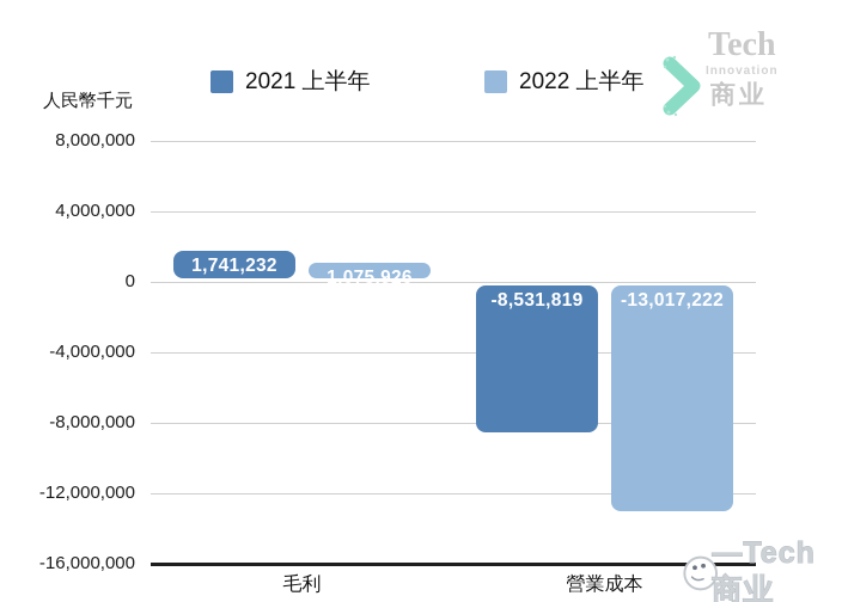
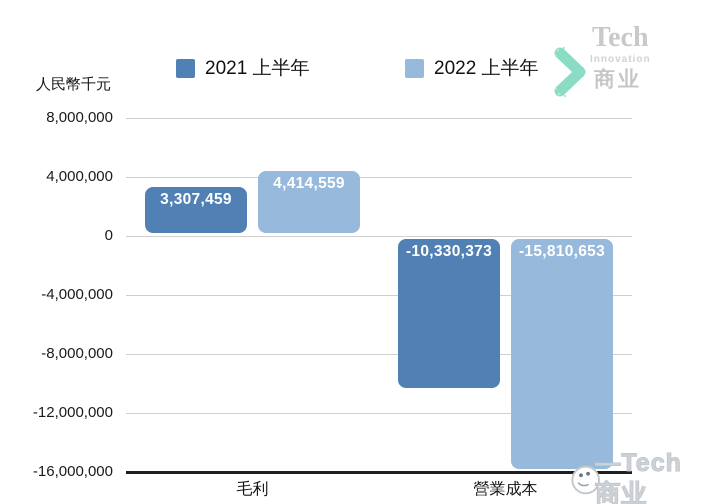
2021 上半年/毛利: 1,741,232 -> 3,307,459
2022 上半年/毛利: 1,075,926 -> 4,414,559
2021 上半年/營業成本: -8,531,819 -> -10,330,373
2022 上半年/營業成本: -13,017,222 -> -15,810,653
